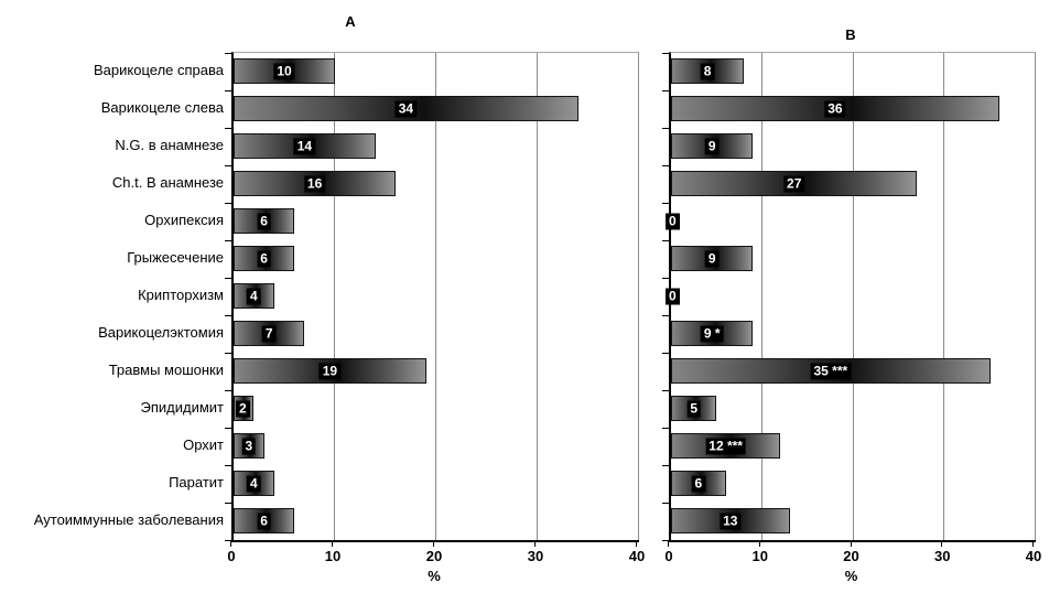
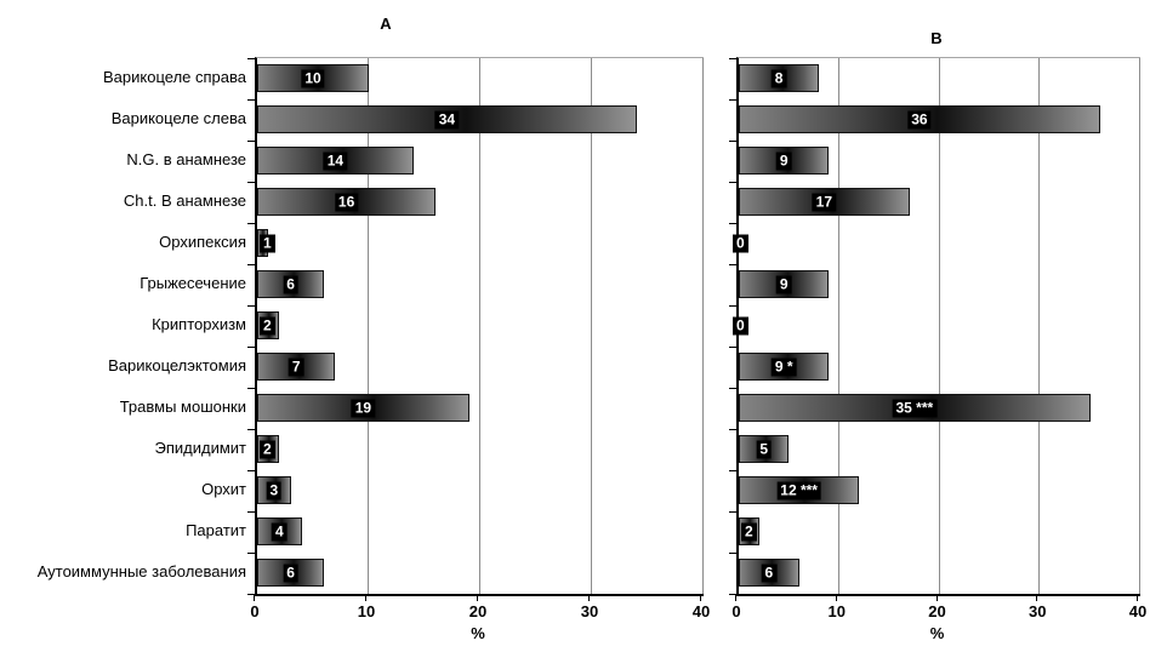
B/Ch.t. В анамнезе: 27 -> 17
A/Орхипексия: 6 -> 1
A/Крипторхизм: 4 -> 2
B/Паратит: 6 -> 2
B/Аутоиммунные заболевания: 13 -> 6
